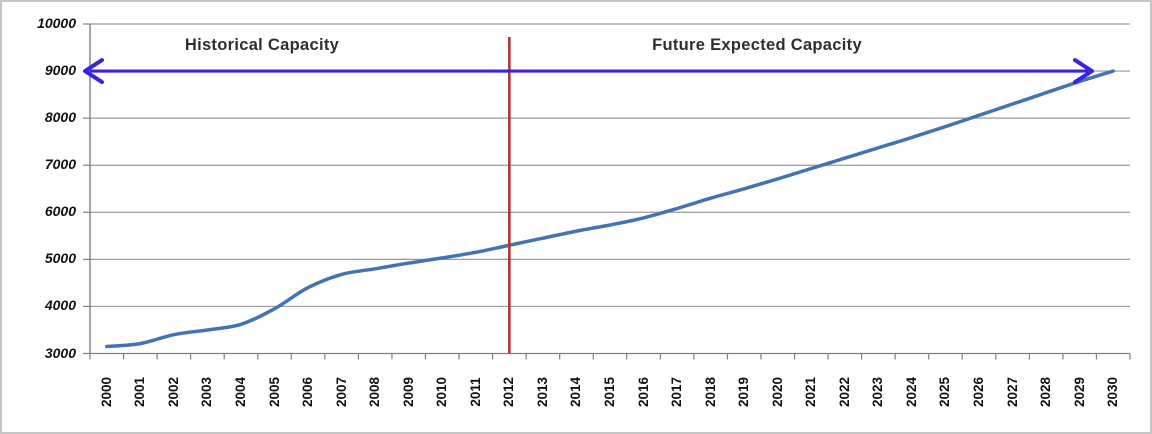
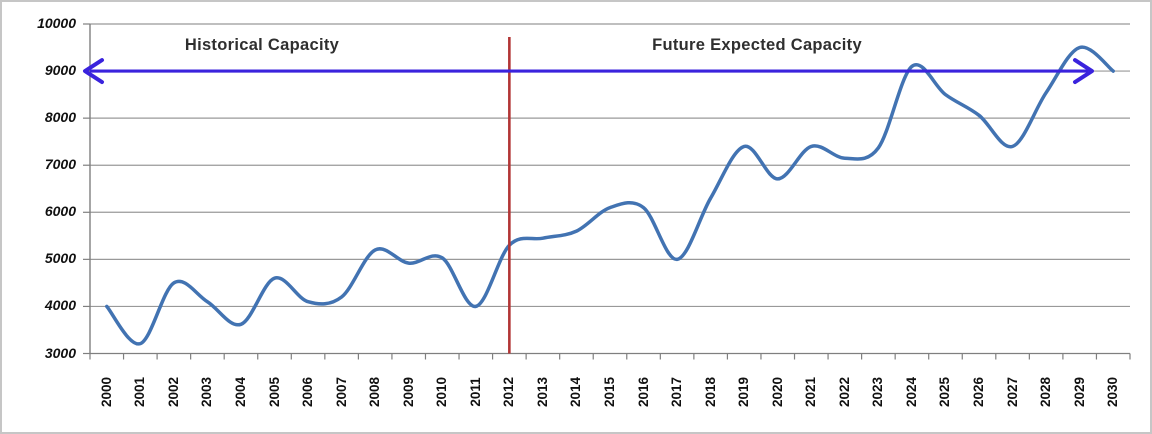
2000: 3200 -> 4000
2002: 3400 -> 4500
2003: 3500 -> 4100
2005: 4000 -> 4600
2006: 4400 -> 4100
2007: 4700 -> 4200
2008: 4800 -> 5200
2011: 5200 -> 4000
2015: 5700 -> 6100
2016: 5900 -> 6100
2017: 6100 -> 5000
2019: 6500 -> 7400
2021: 6900 -> 7400
2024: 7600 -> 9100
2025: 7800 -> 8500
2027: 8300 -> 7400
2029: 8800 -> 9500
